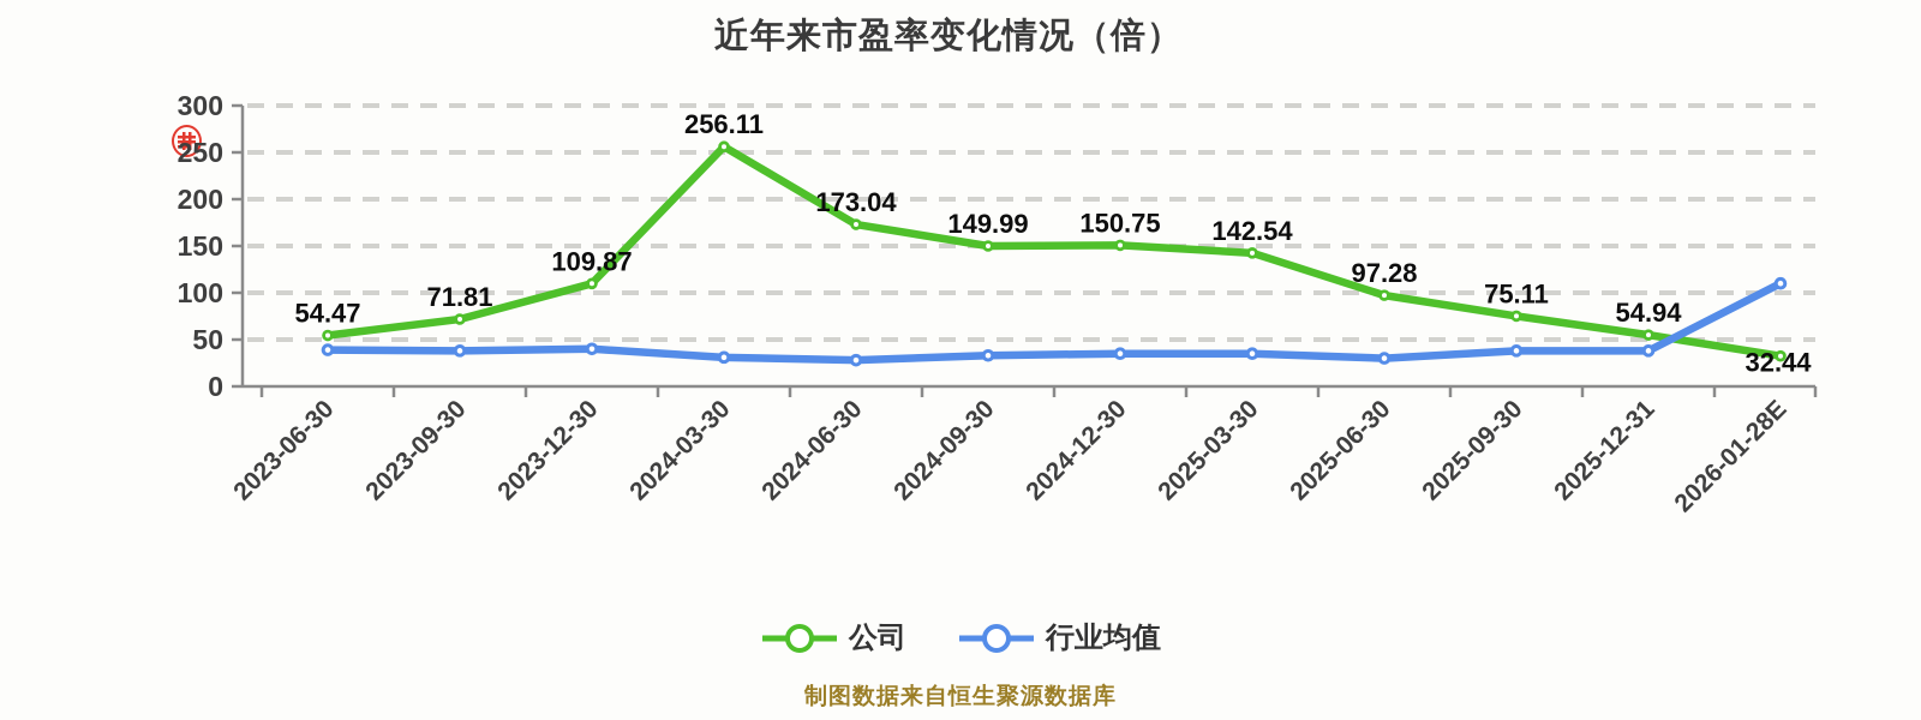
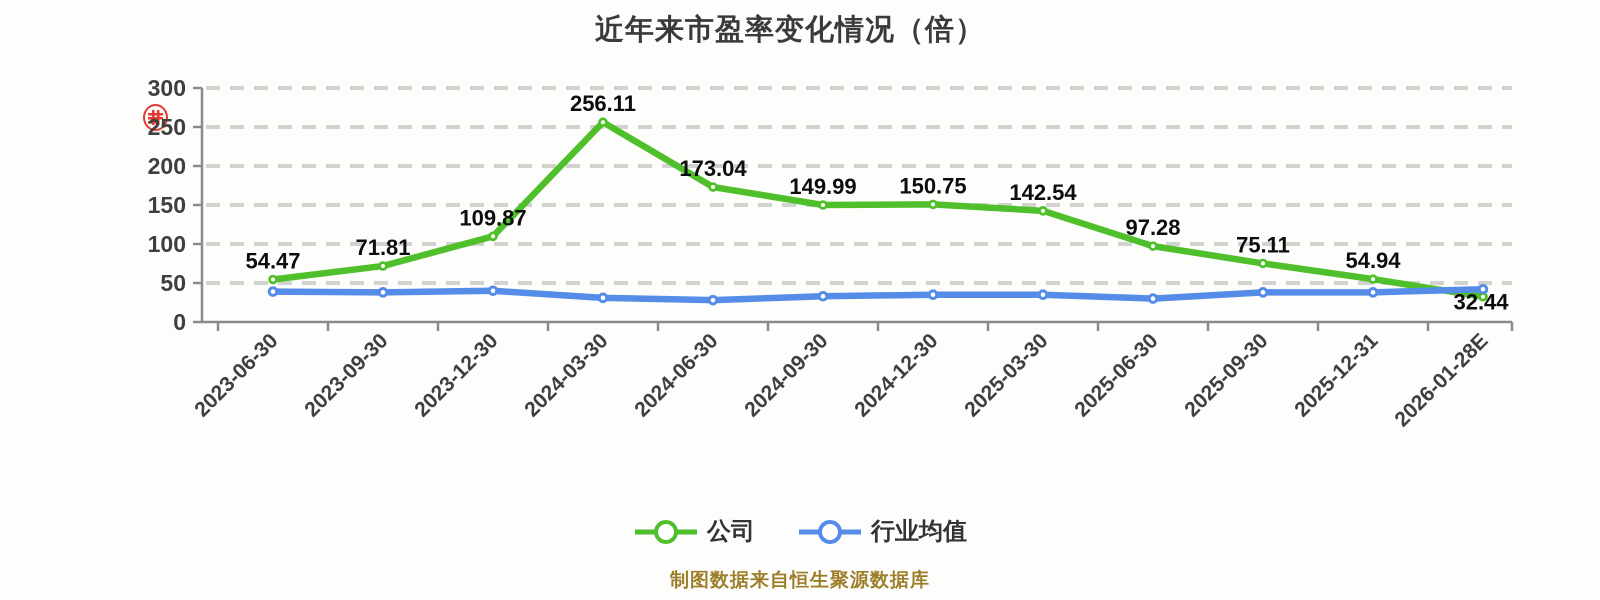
行业均值/2026-01-28E: 110 -> 40
